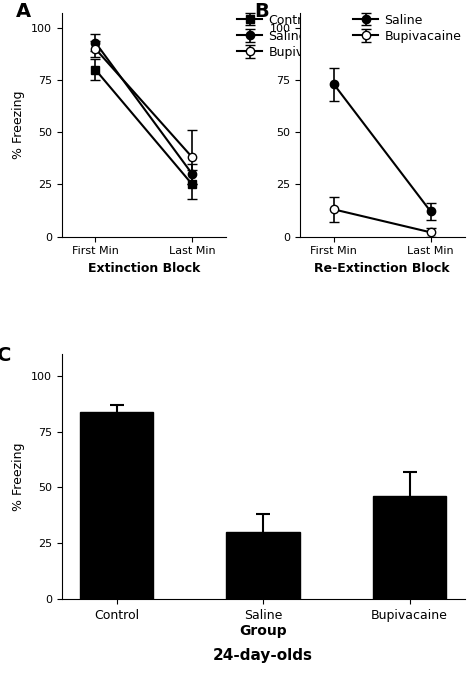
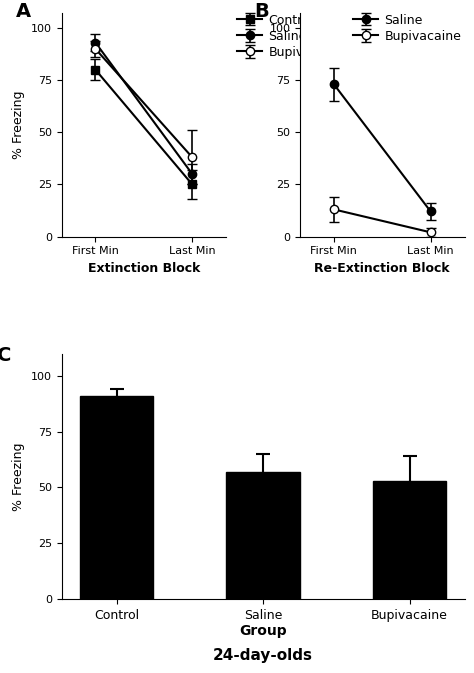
Control: 84 -> 91
Saline: 30 -> 57
Bupivacaine: 46 -> 53
